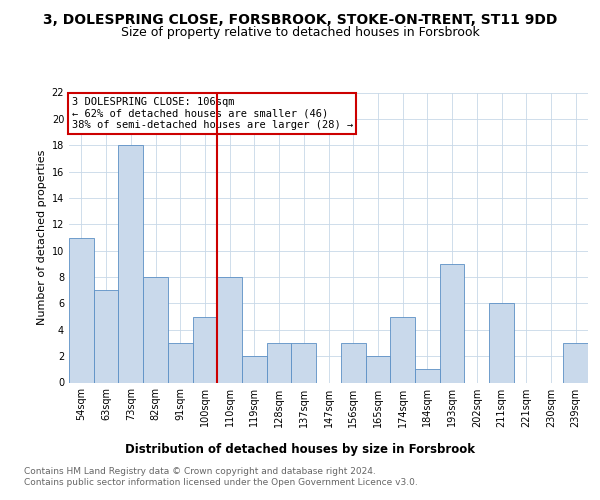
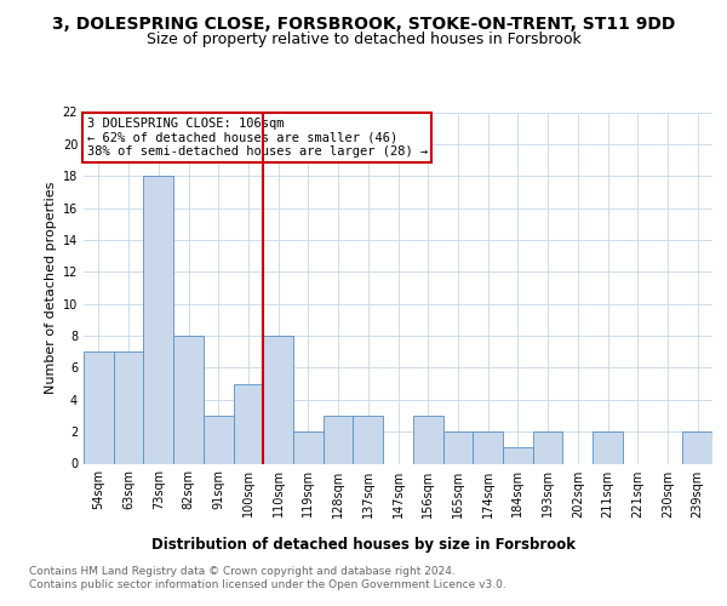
54sqm: 11 -> 7
174sqm: 5 -> 2
193sqm: 9 -> 2
211sqm: 6 -> 2
239sqm: 3 -> 2
